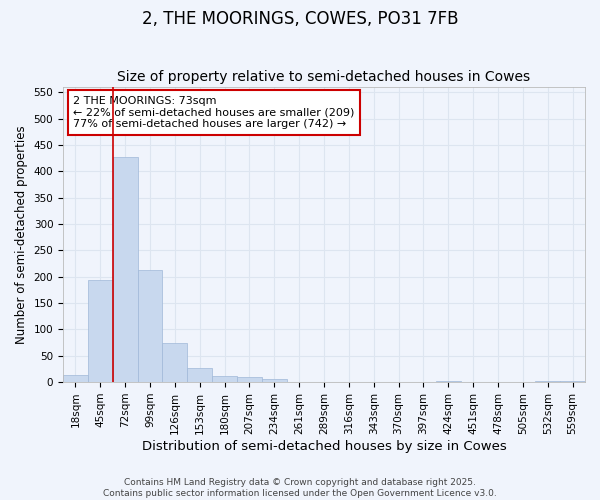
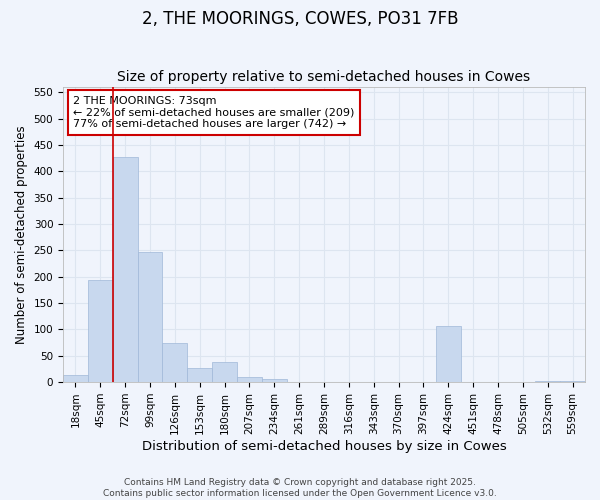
99sqm: 212 -> 246
180sqm: 11 -> 38
424sqm: 3 -> 106
